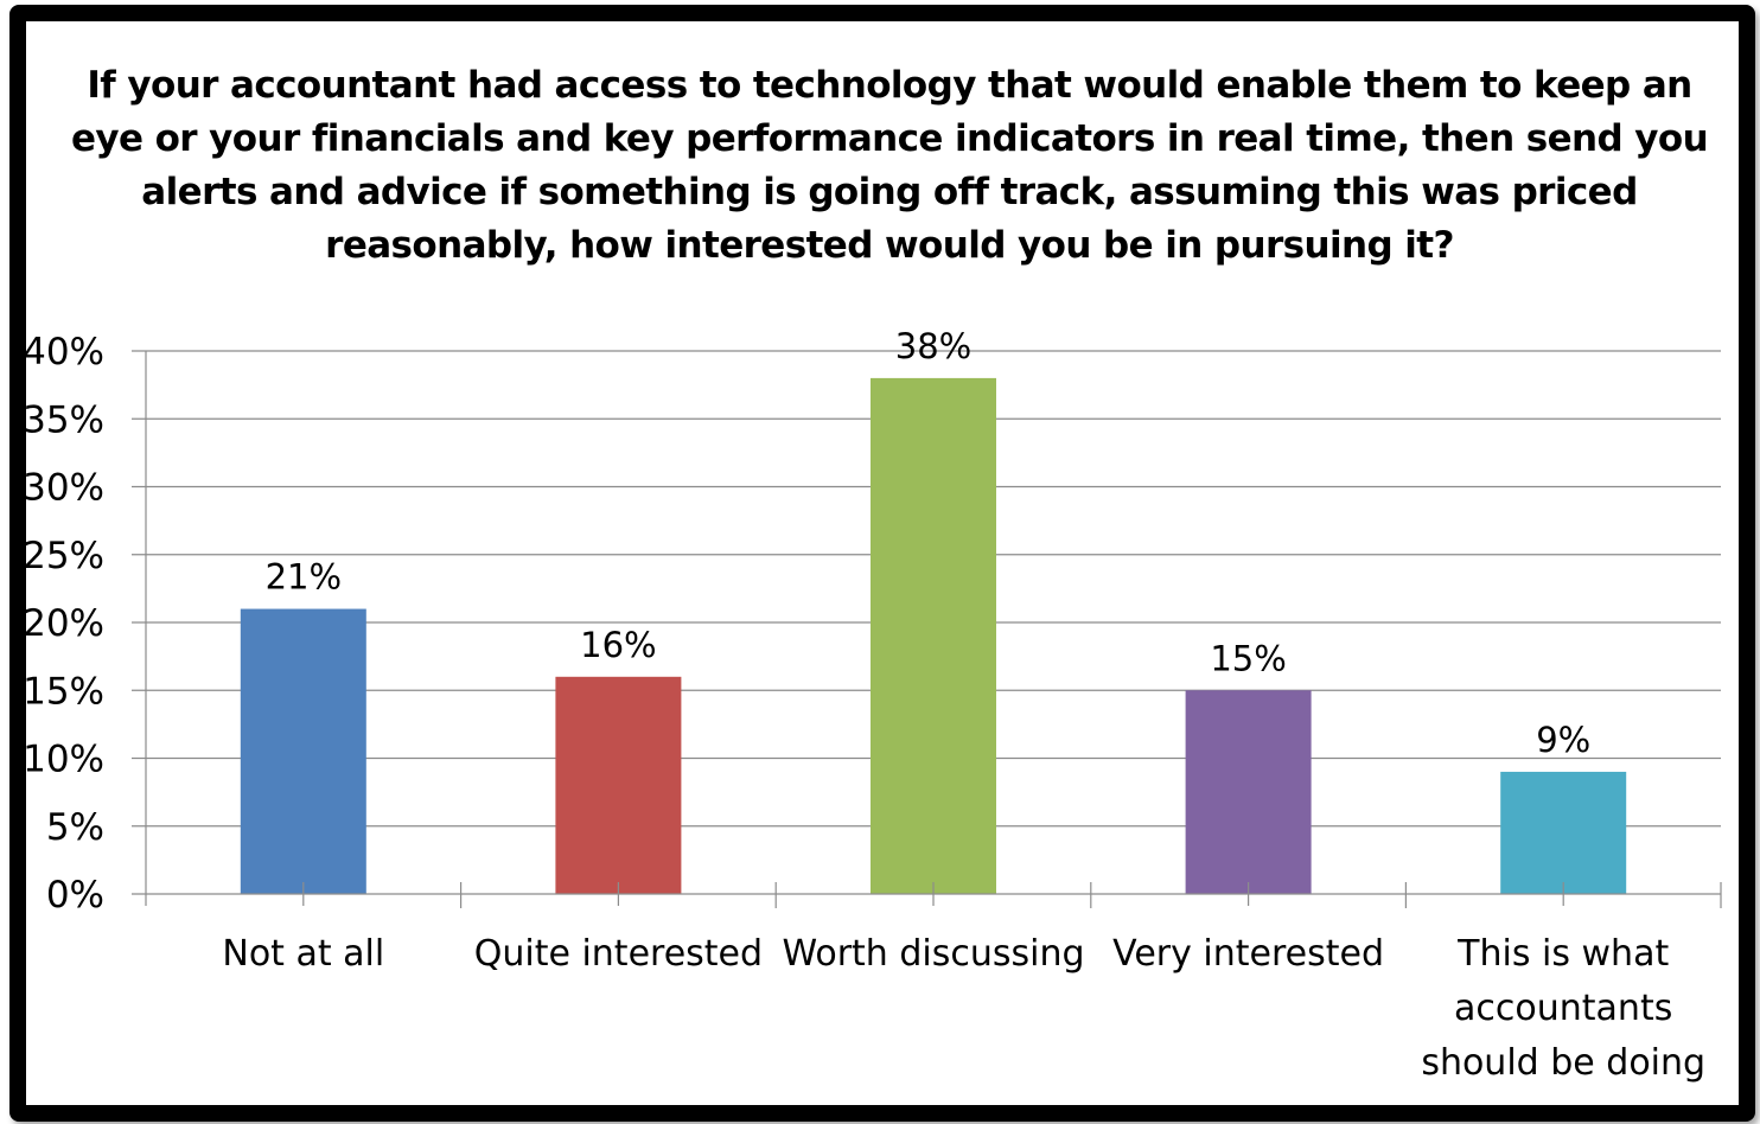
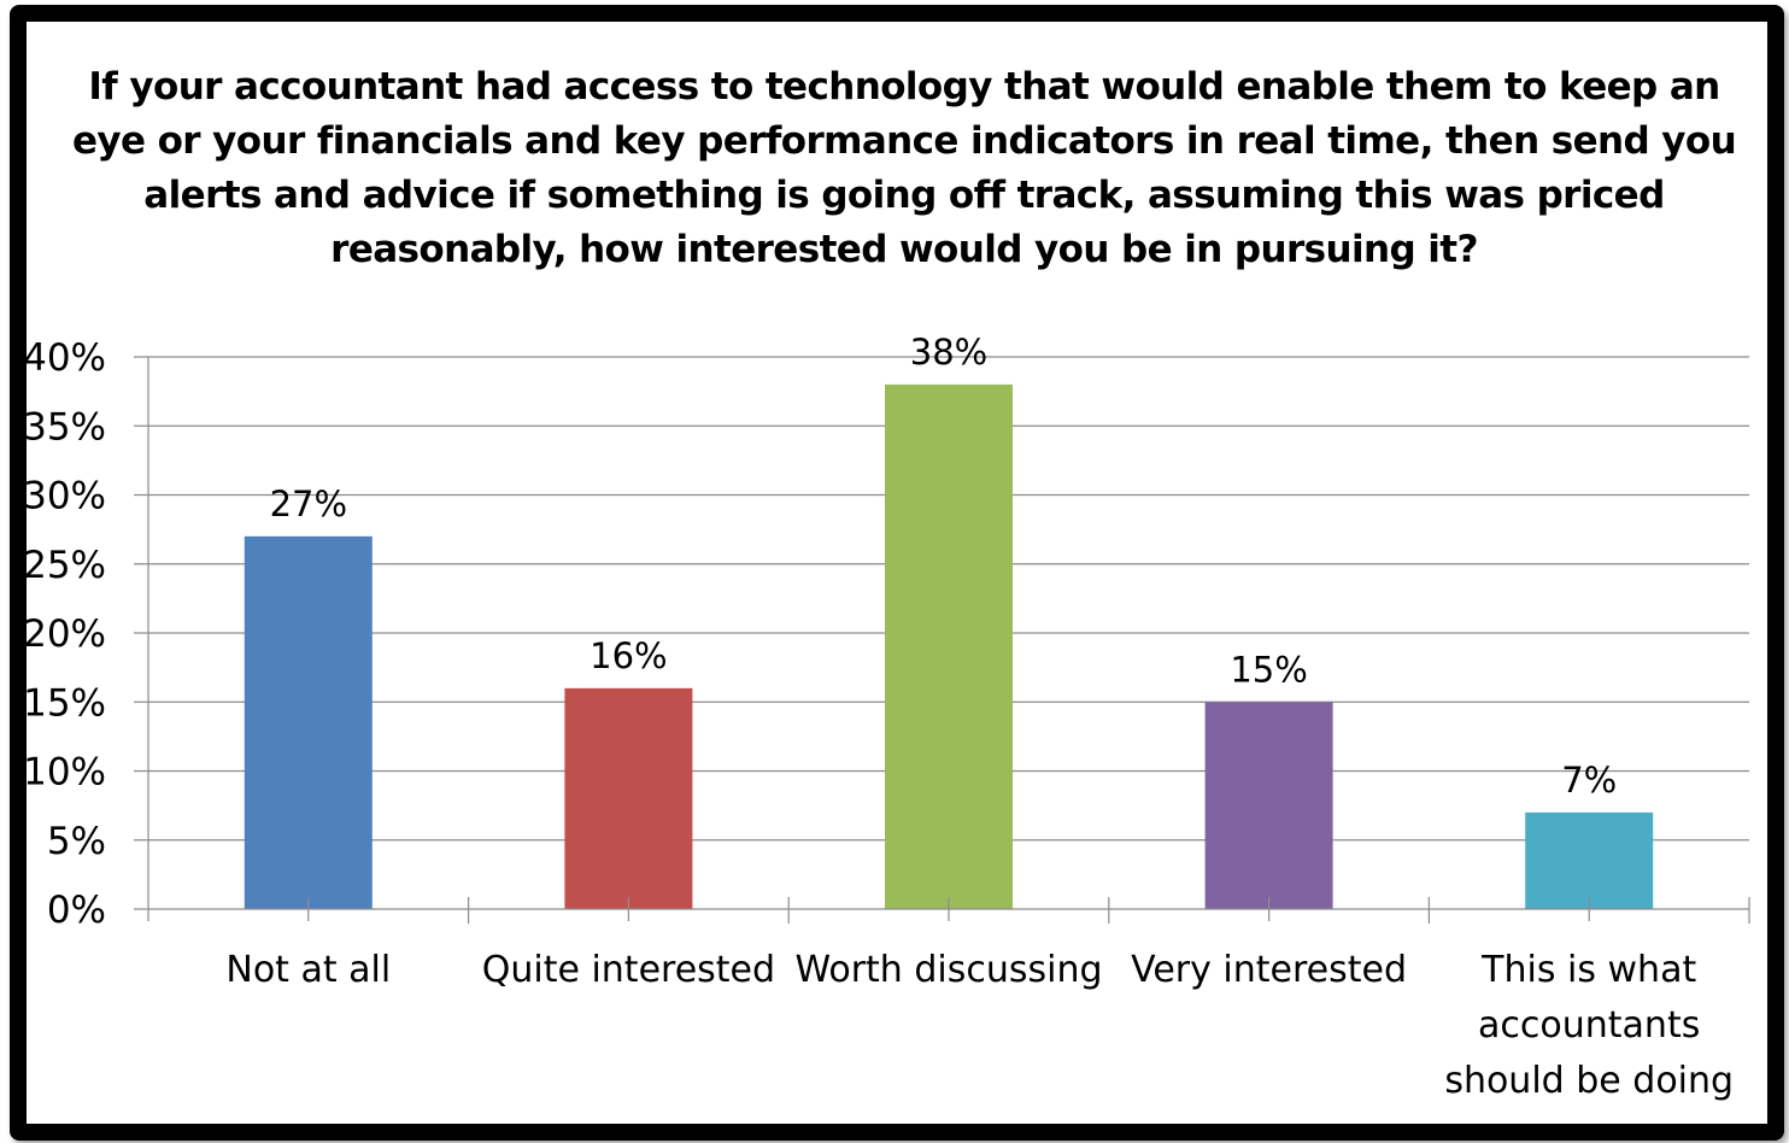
Not at all: 21% -> 27%
This is what accountants should be doing: 9% -> 7%
